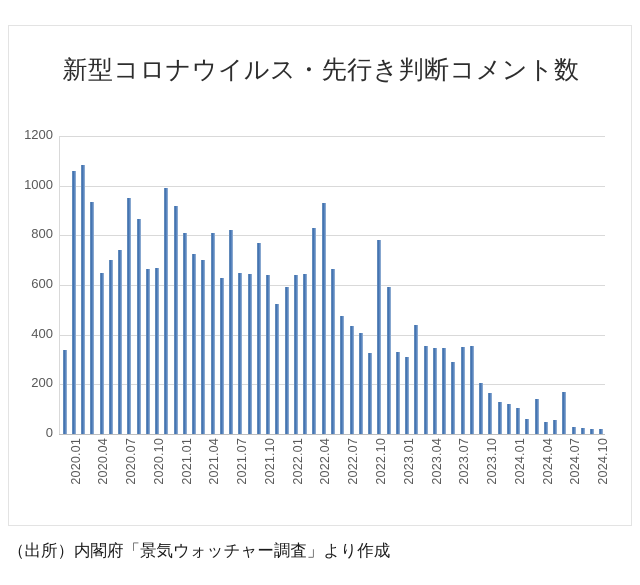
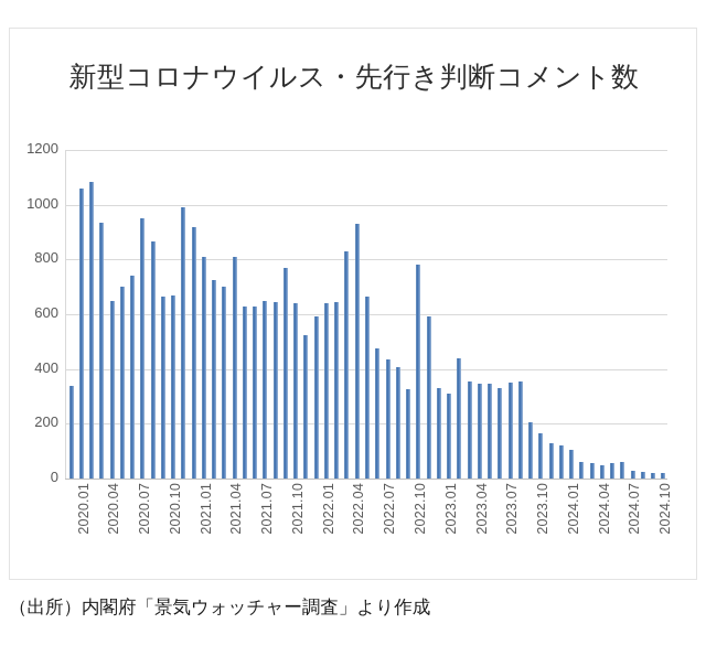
2021.07: 820 -> 630
2023.07: 290 -> 330
2024.04: 140 -> 60
2024.07: 170 -> 60
